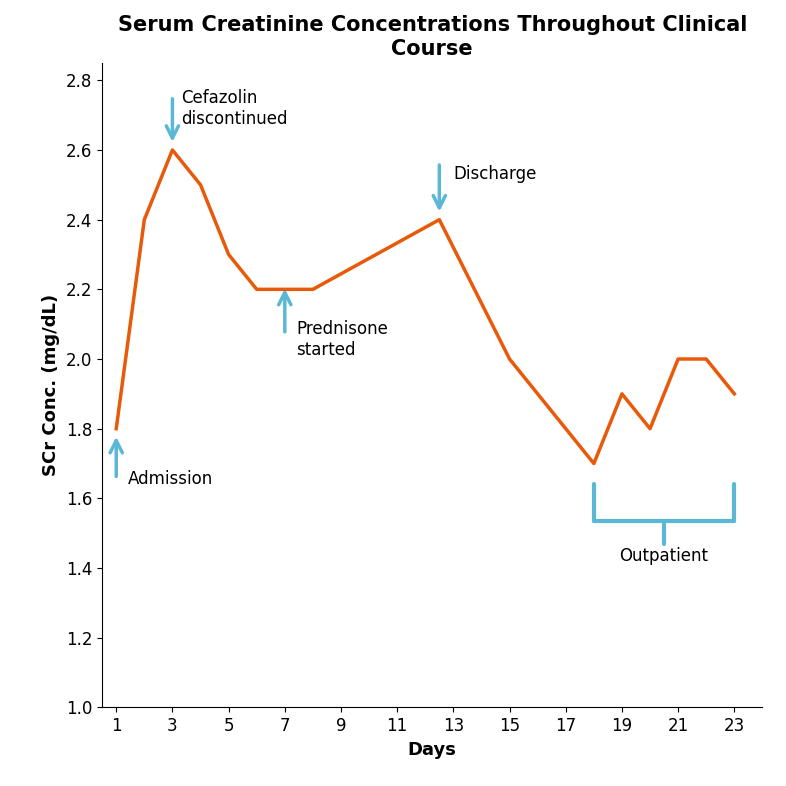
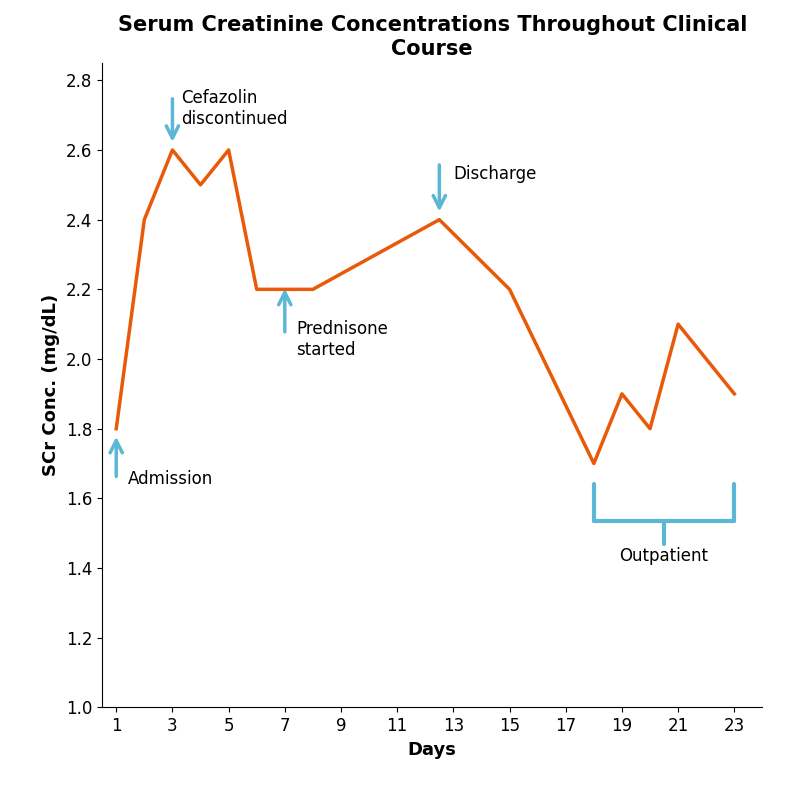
5: 2.3 -> 2.6
15: 2.0 -> 2.2
21: 2.0 -> 2.1
